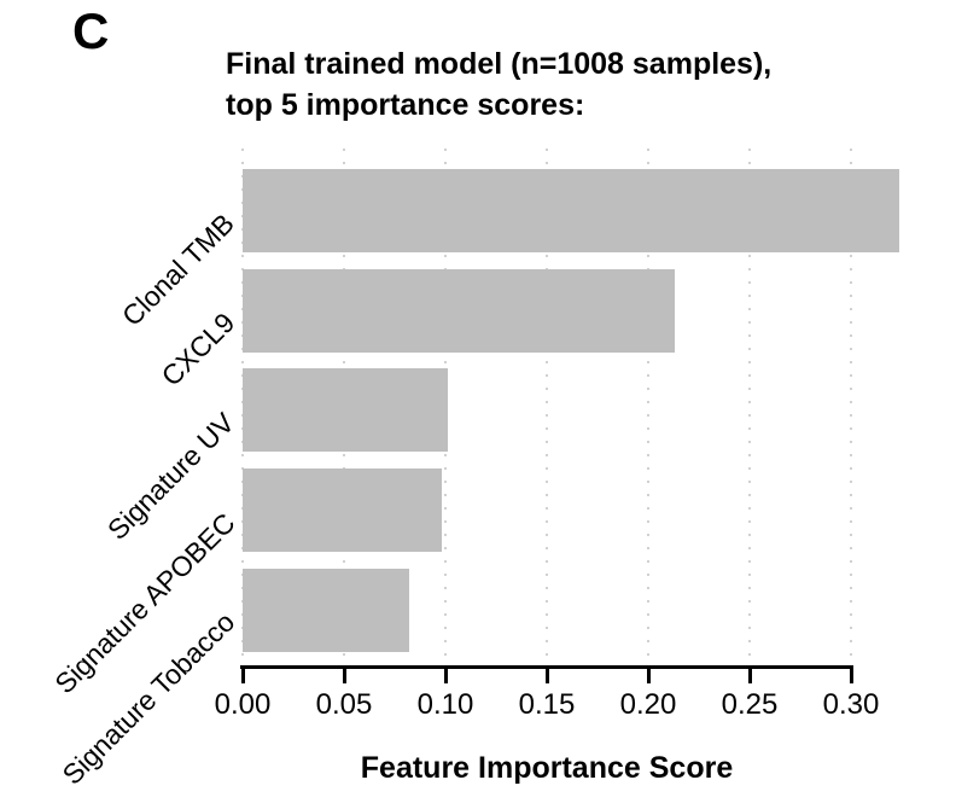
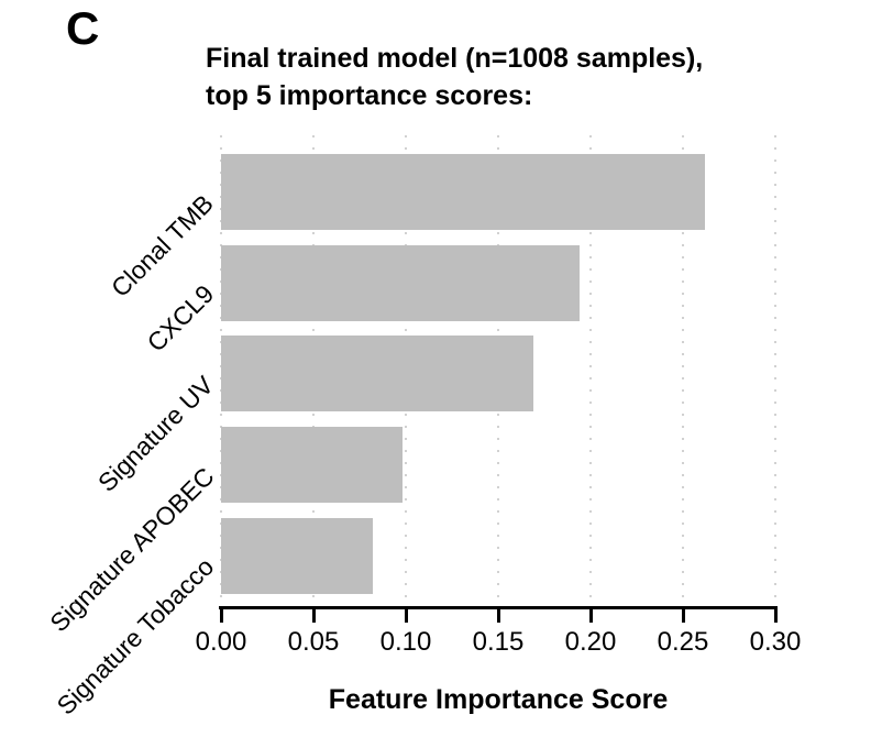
Clonal TMB: 0.324 -> 0.262
CXCL9: 0.213 -> 0.194
Signature UV: 0.101 -> 0.169
